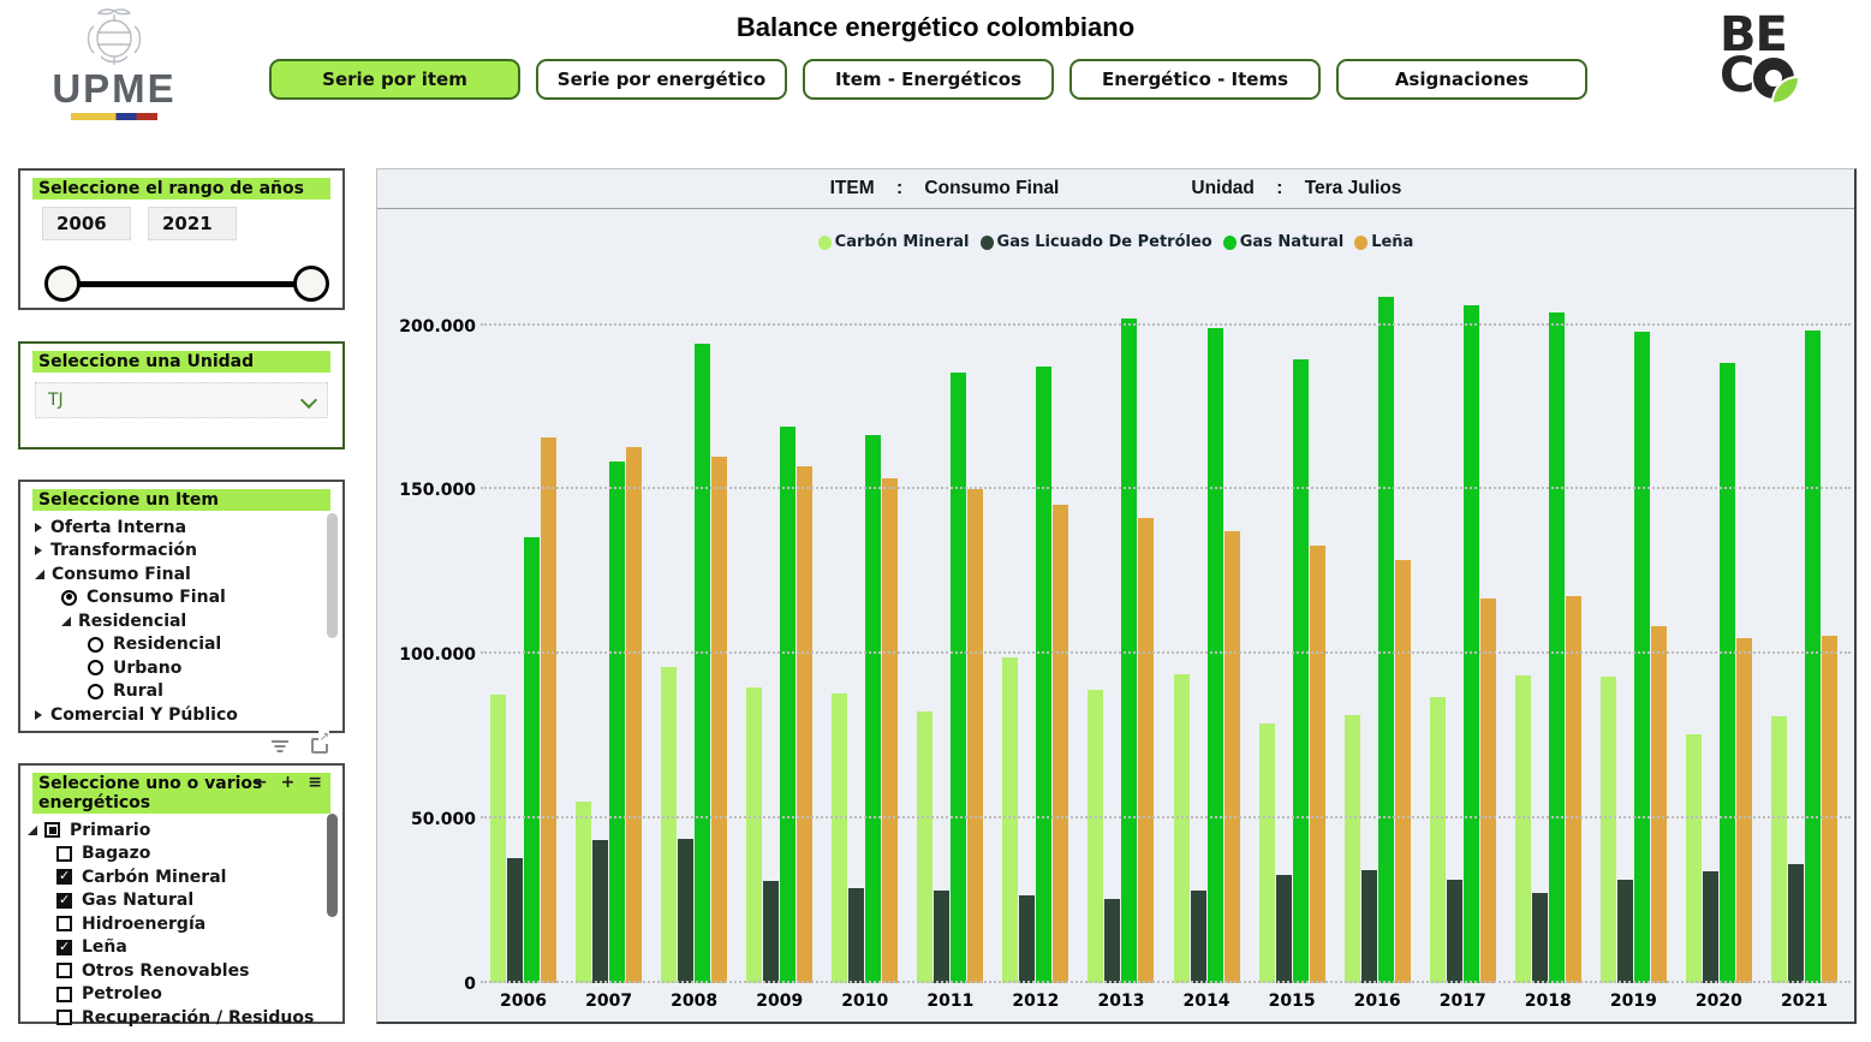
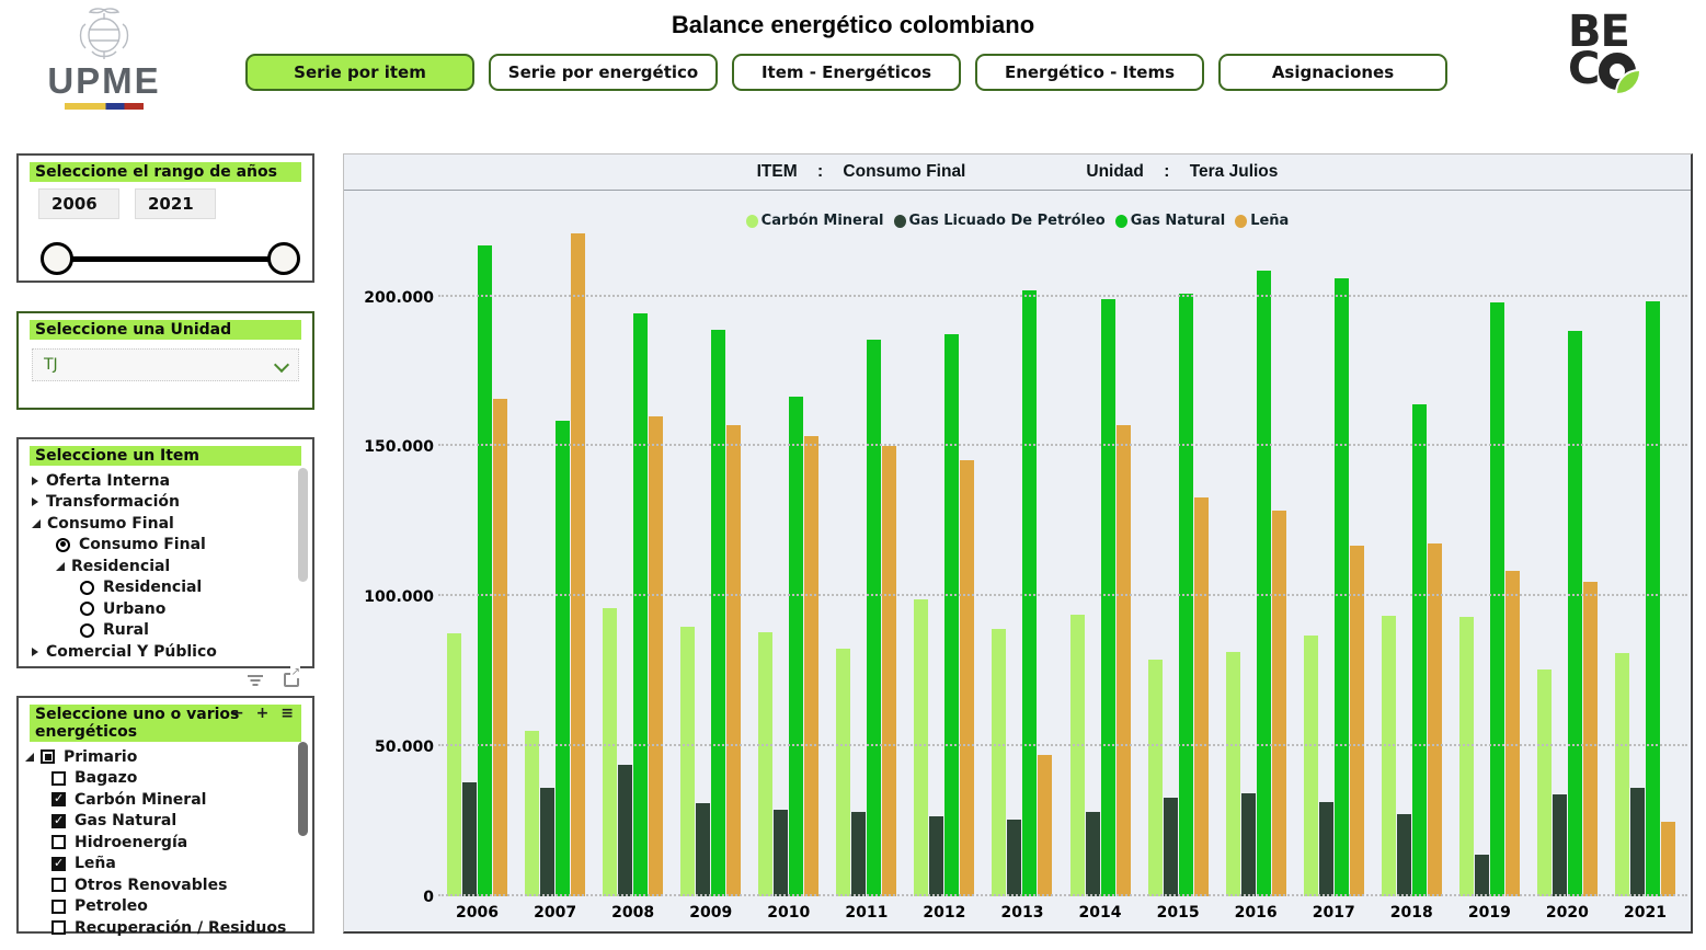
Gas Natural/2006: 136000 -> 217000
Gas Licuado De Petróleo/2007: 44000 -> 36000
Leña/2007: 163000 -> 221000
Gas Natural/2009: 169000 -> 189000
Leña/2013: 142000 -> 47000
Leña/2014: 138000 -> 157000
Gas Natural/2015: 190000 -> 201000
Gas Natural/2018: 204000 -> 164000
Gas Licuado De Petróleo/2019: 32000 -> 14000
Leña/2021: 106000 -> 25000
